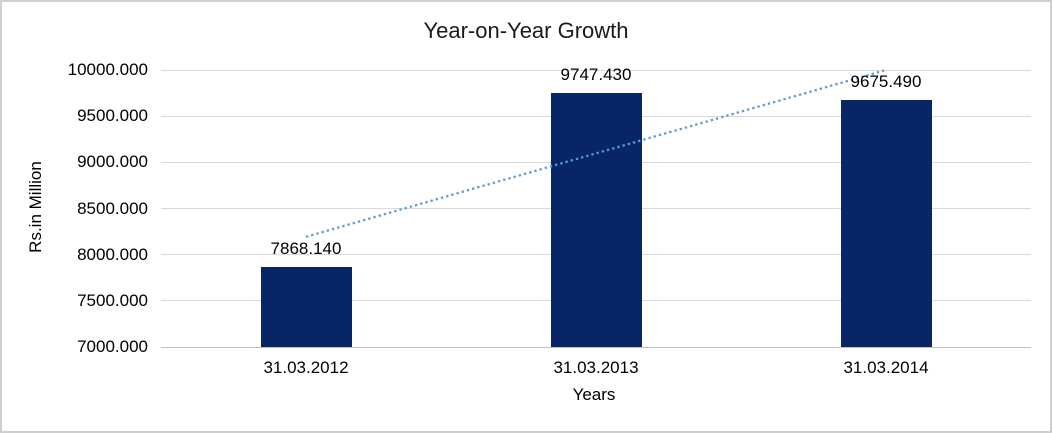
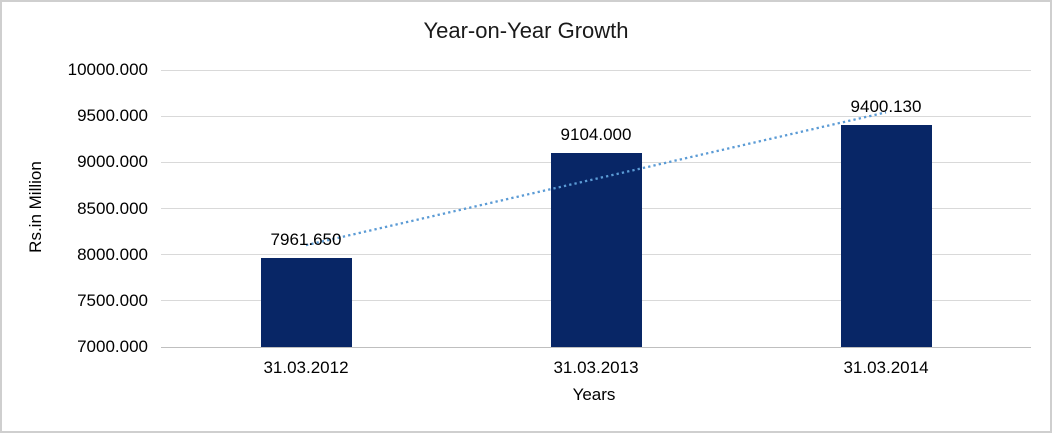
31.03.2012: 7868.140 -> 7961.650
31.03.2013: 9747.430 -> 9104.000
31.03.2014: 9675.490 -> 9400.130
